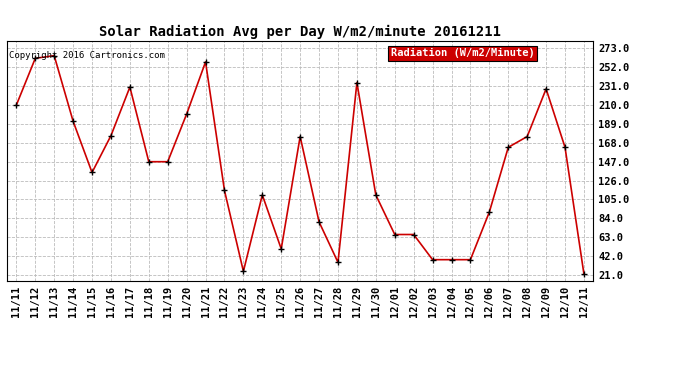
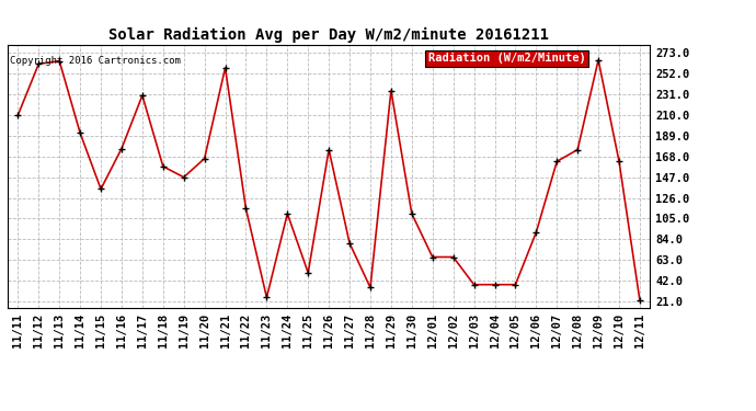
11/18: 147 -> 158
11/20: 200 -> 166
12/09: 228 -> 266
